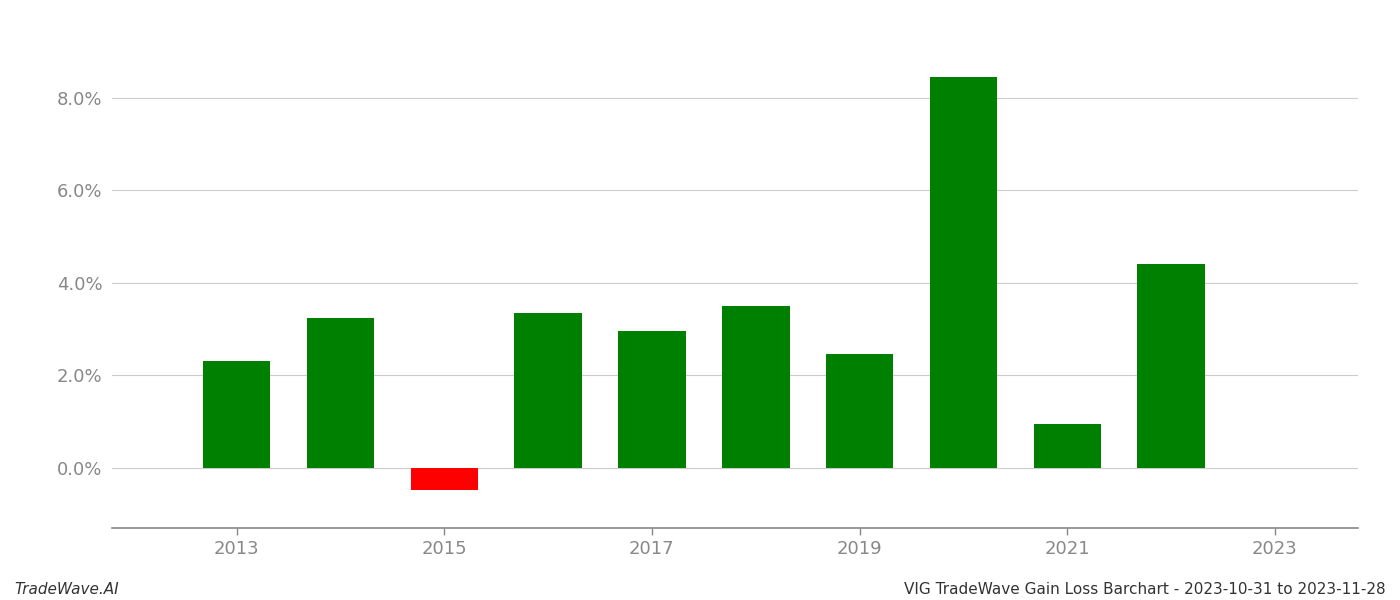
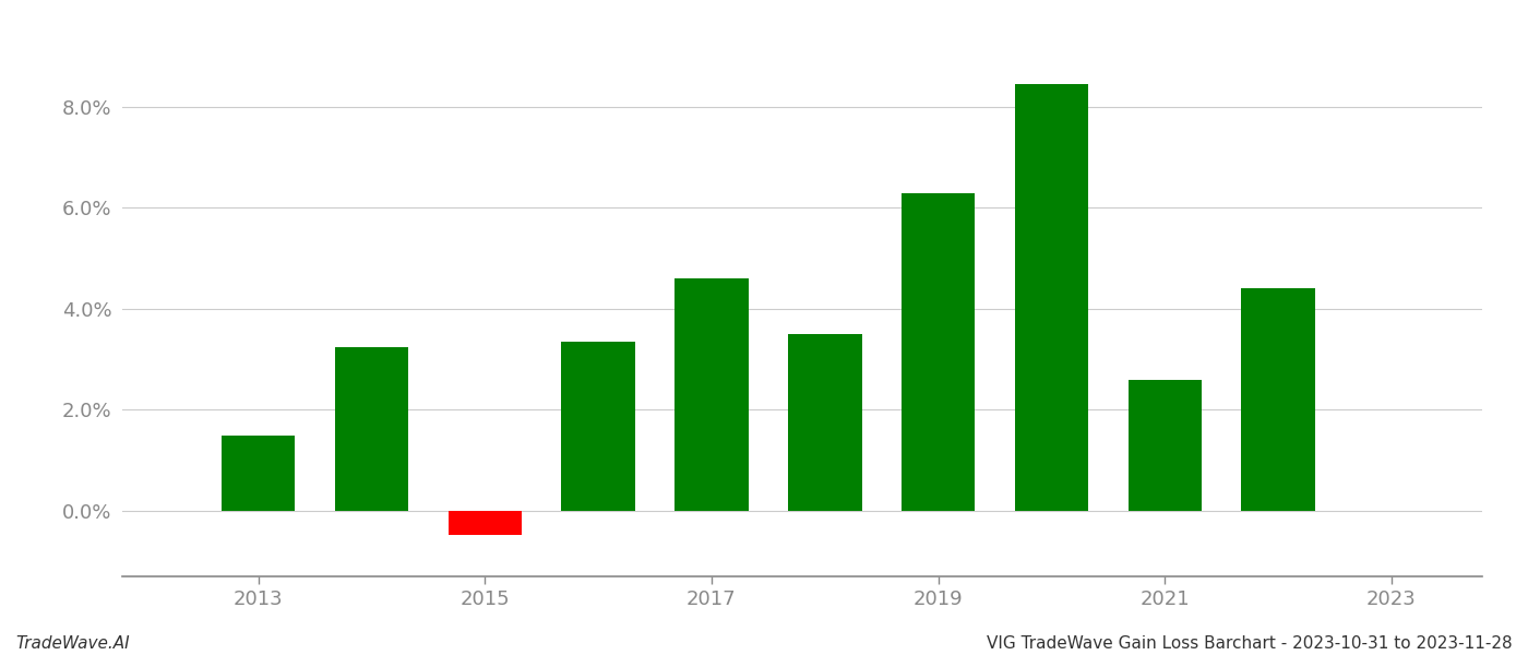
2013: 2.32% -> 1.50%
2017: 2.95% -> 4.60%
2019: 2.47% -> 6.30%
2021: 0.95% -> 2.60%
